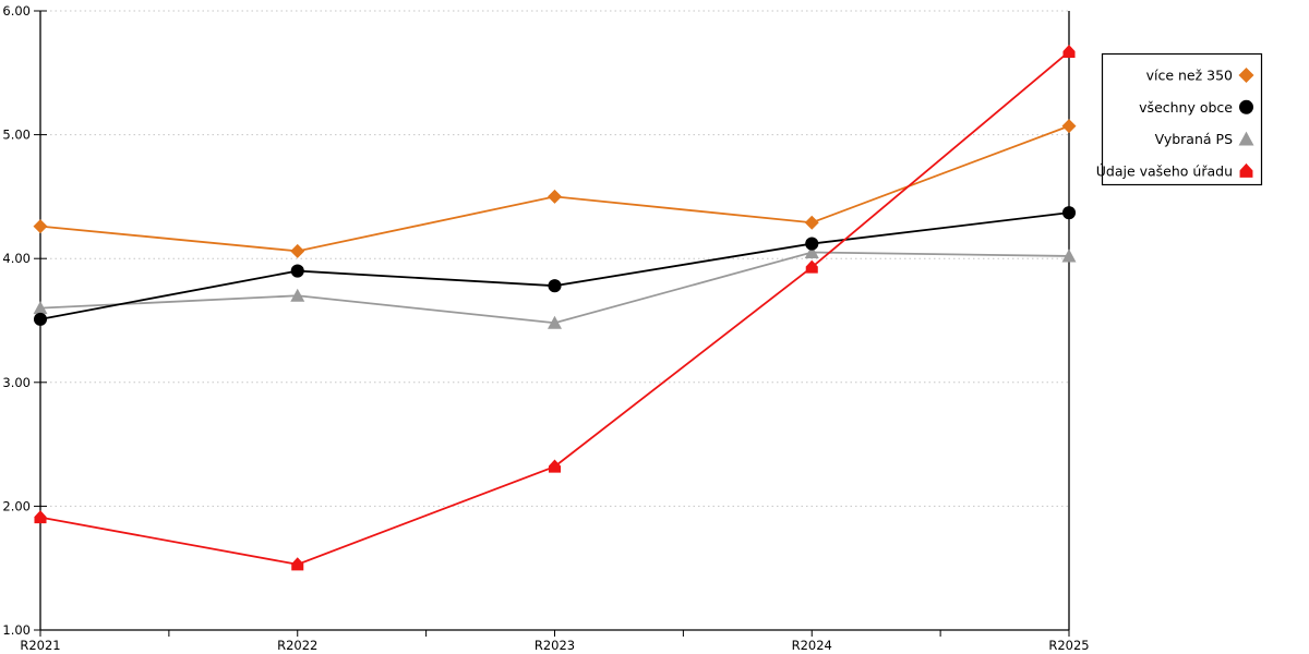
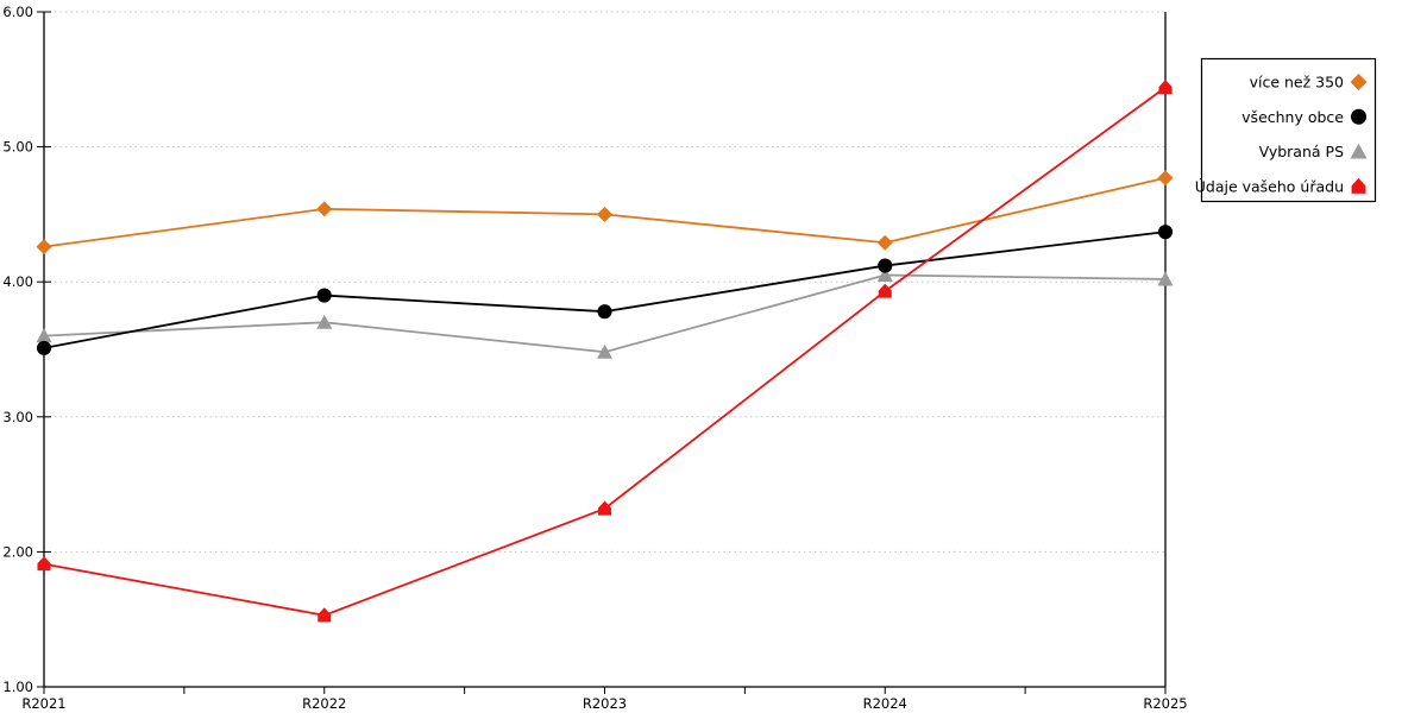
více než 350/R2022: 4.06 -> 4.54
více než 350/R2025: 5.07 -> 4.77
Údaje vašeho úřadu/R2025: 5.67 -> 5.44
